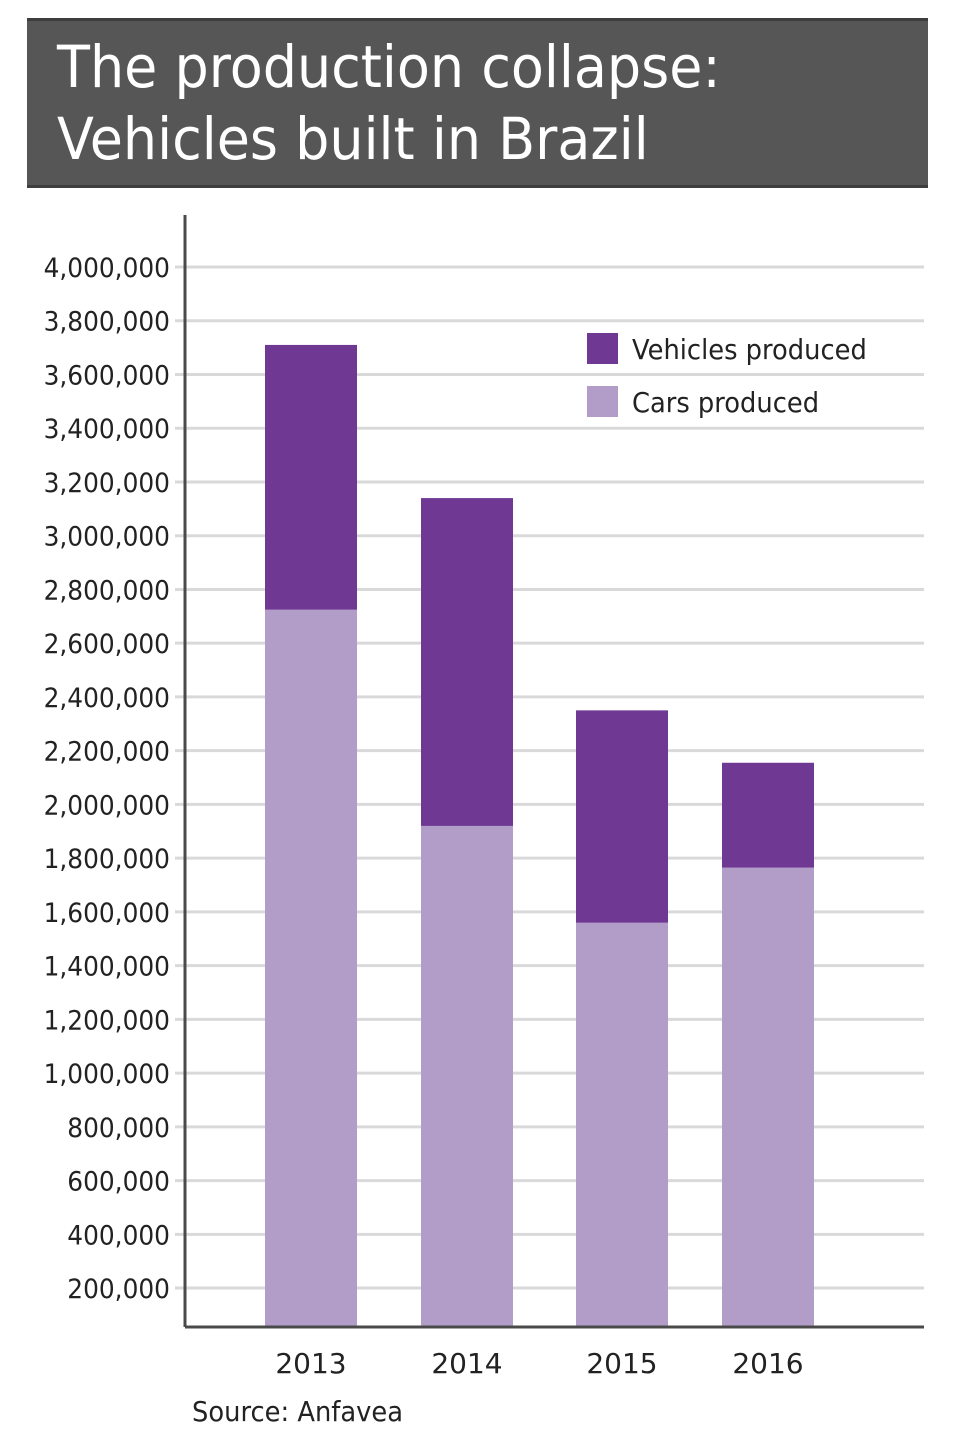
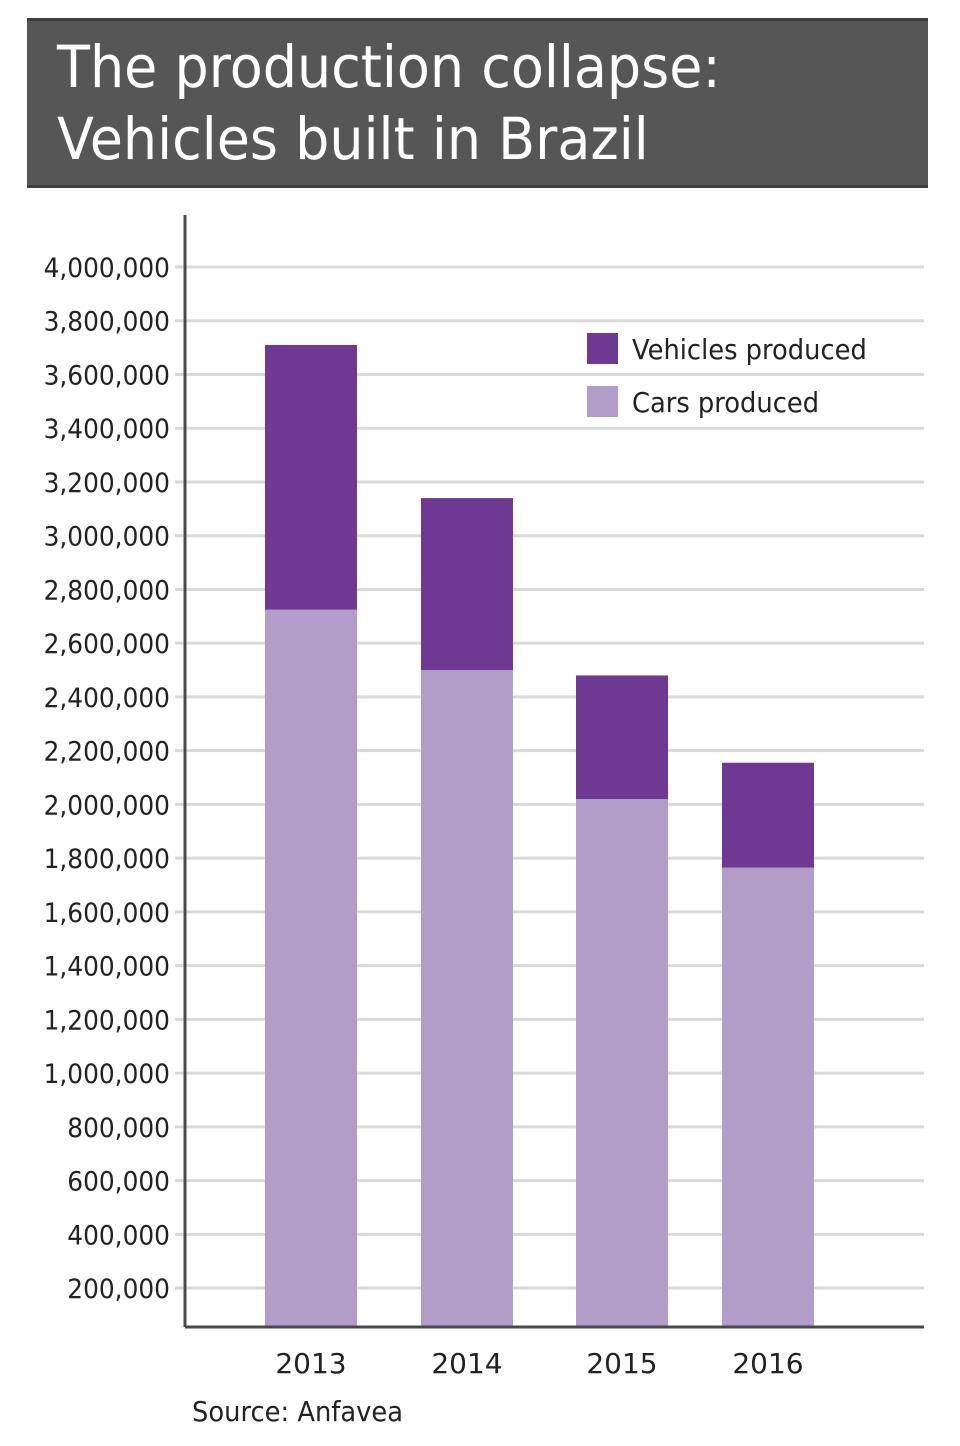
Cars produced/2014: 1920000 -> 2500000
Vehicles produced/2015: 2350000 -> 2480000
Cars produced/2015: 1560000 -> 2020000
